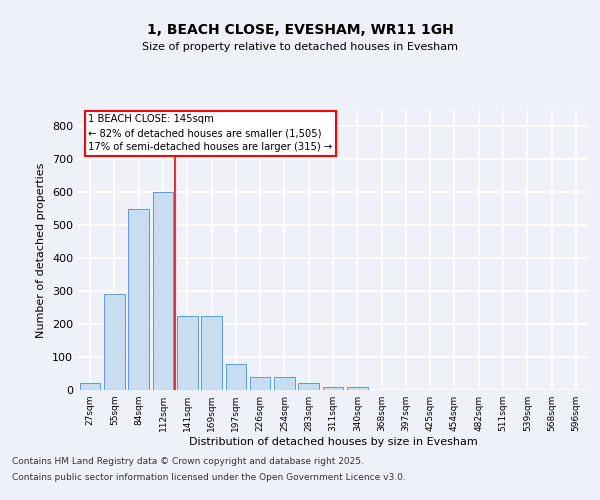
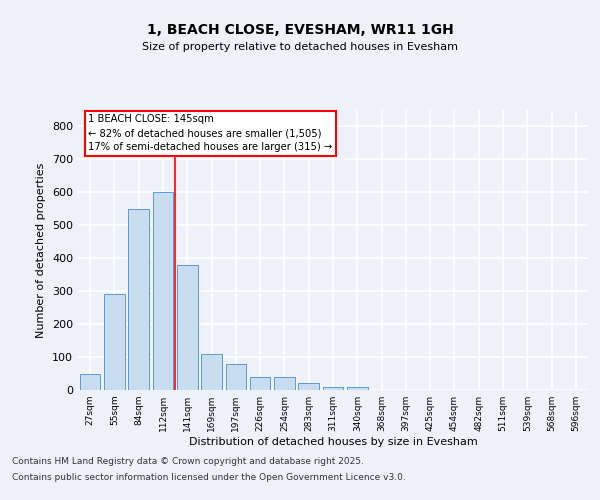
27sqm: 22 -> 50
141sqm: 225 -> 380
169sqm: 225 -> 110
